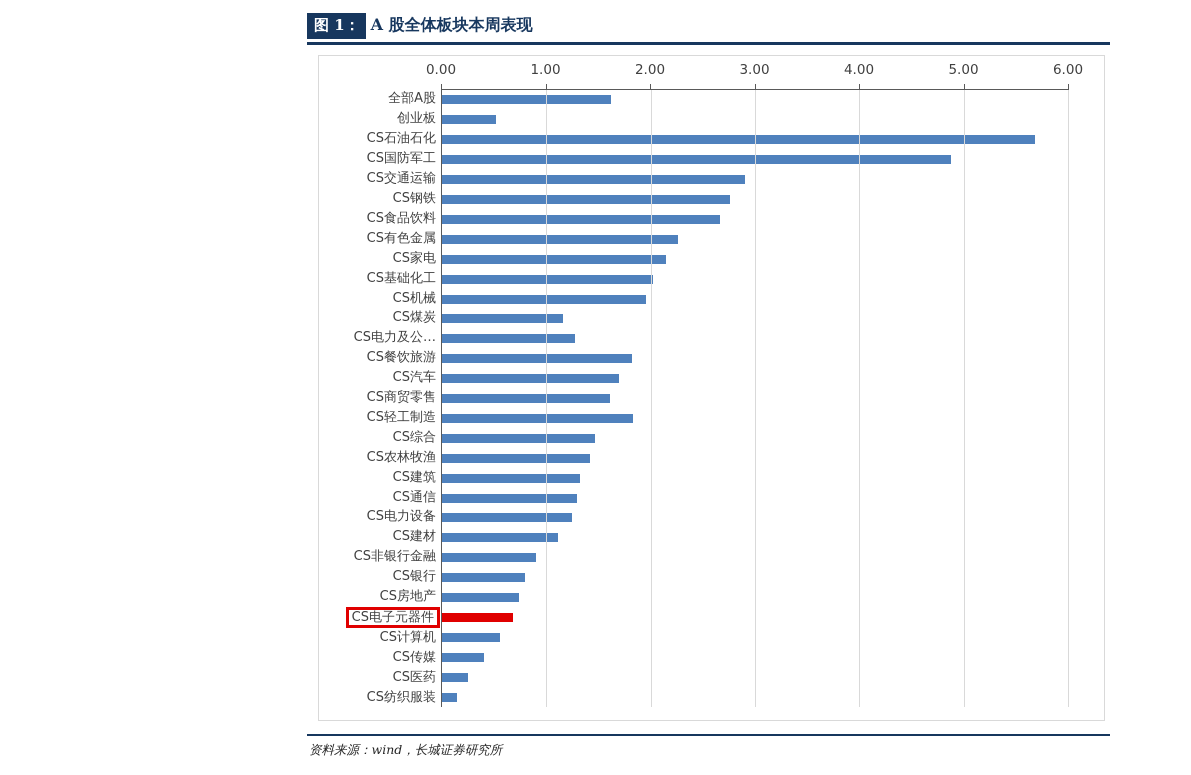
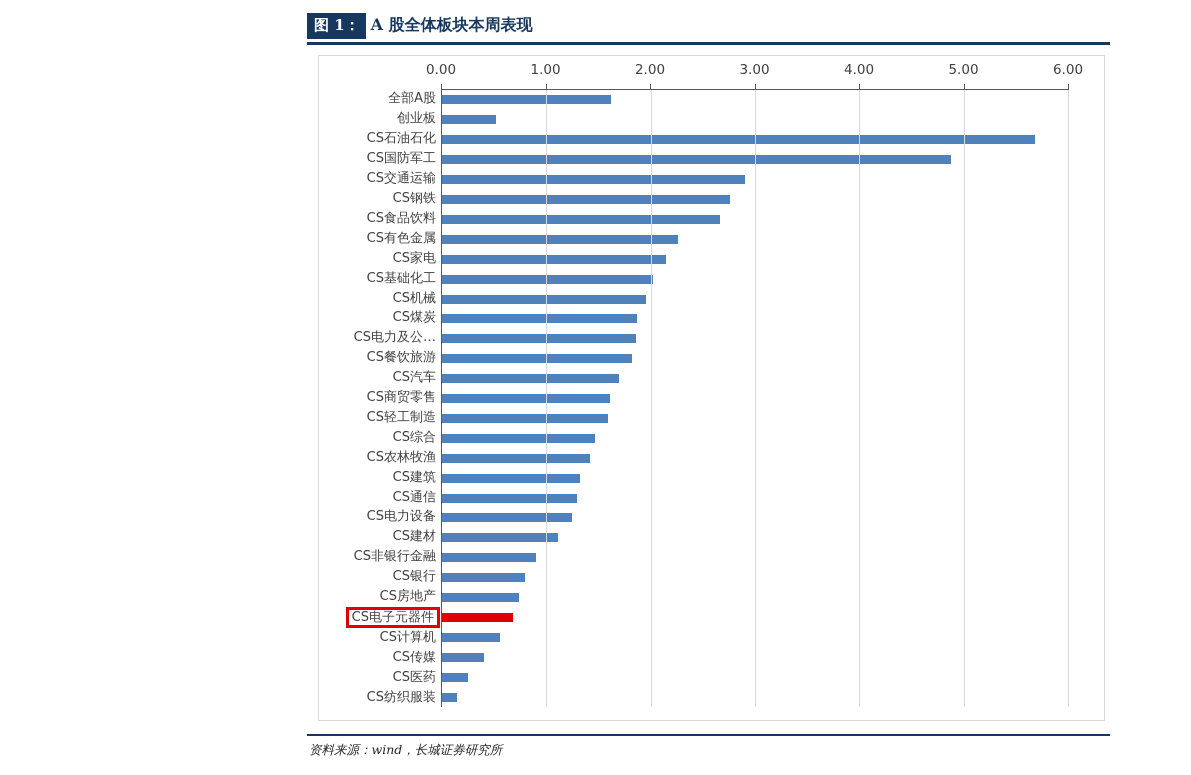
CS煤炭: 1.16 -> 1.87
CS电力及公…: 1.27 -> 1.86
CS轻工制造: 1.83 -> 1.59
